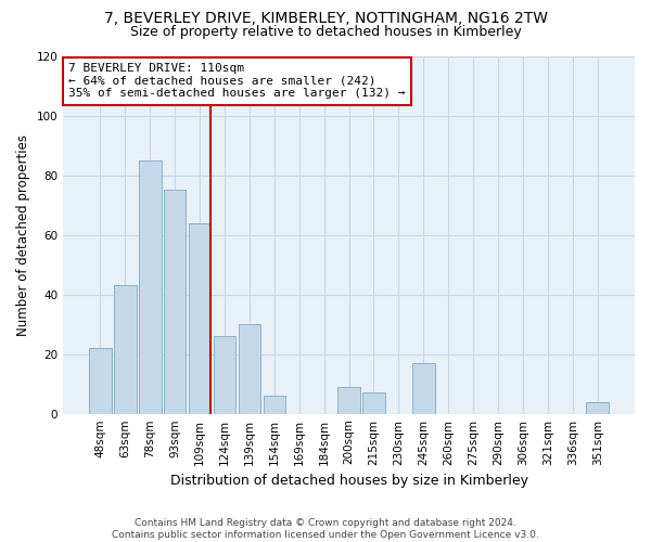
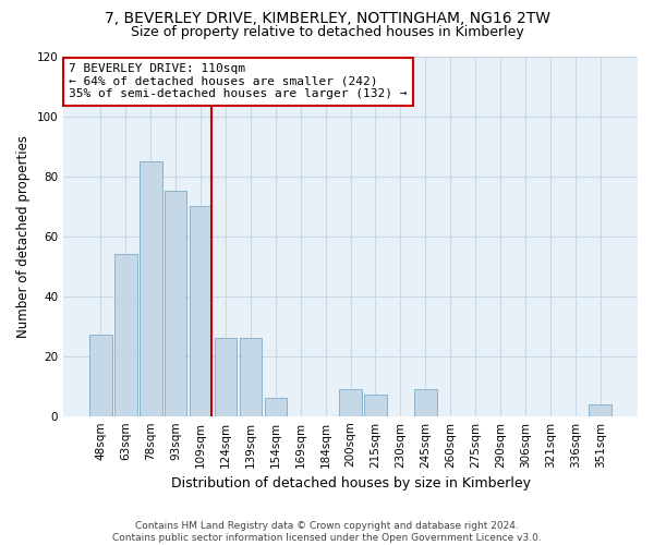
48sqm: 22 -> 27
63sqm: 43 -> 54
109sqm: 64 -> 70
139sqm: 30 -> 26
245sqm: 17 -> 9
